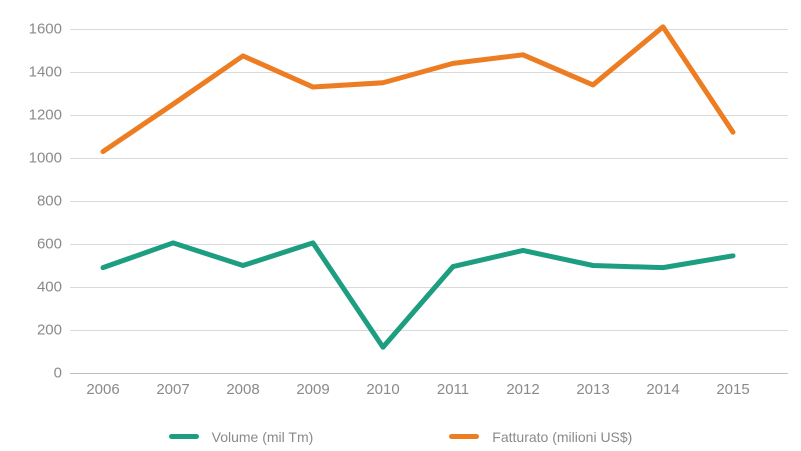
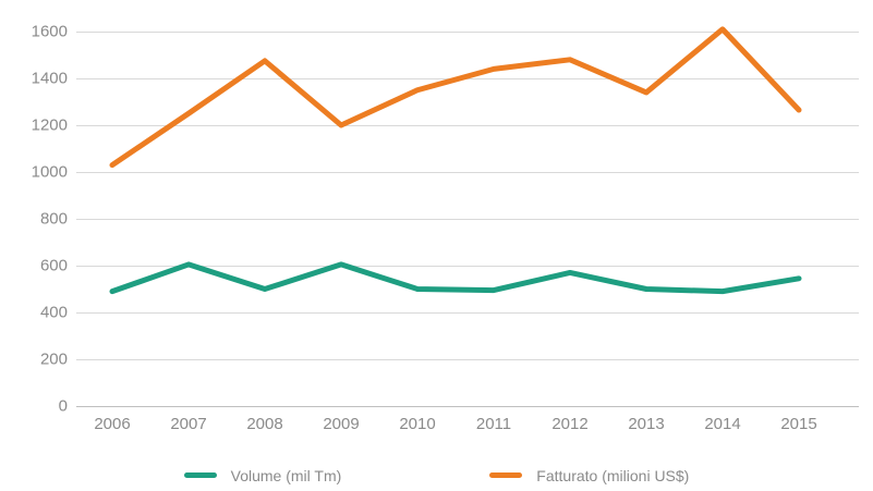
Fatturato (milioni US$)/2009: 1330 -> 1200
Volume (mil Tm)/2010: 120 -> 500
Fatturato (milioni US$)/2015: 1120 -> 1260
